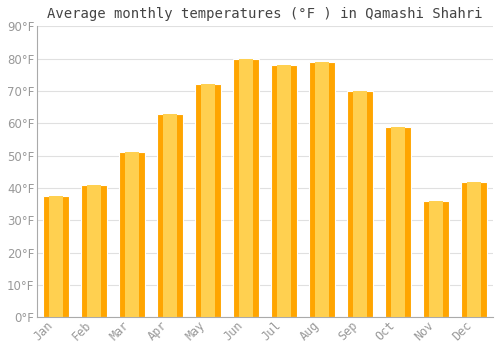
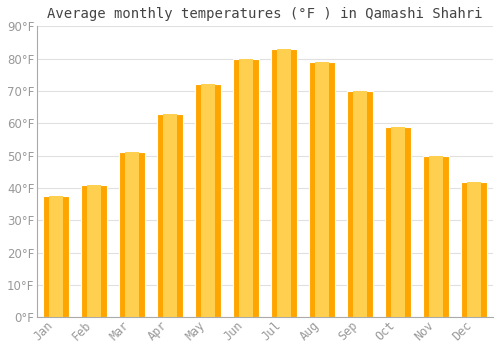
Jul: 78.0°F -> 83.0°F
Nov: 36.0°F -> 50.0°F
